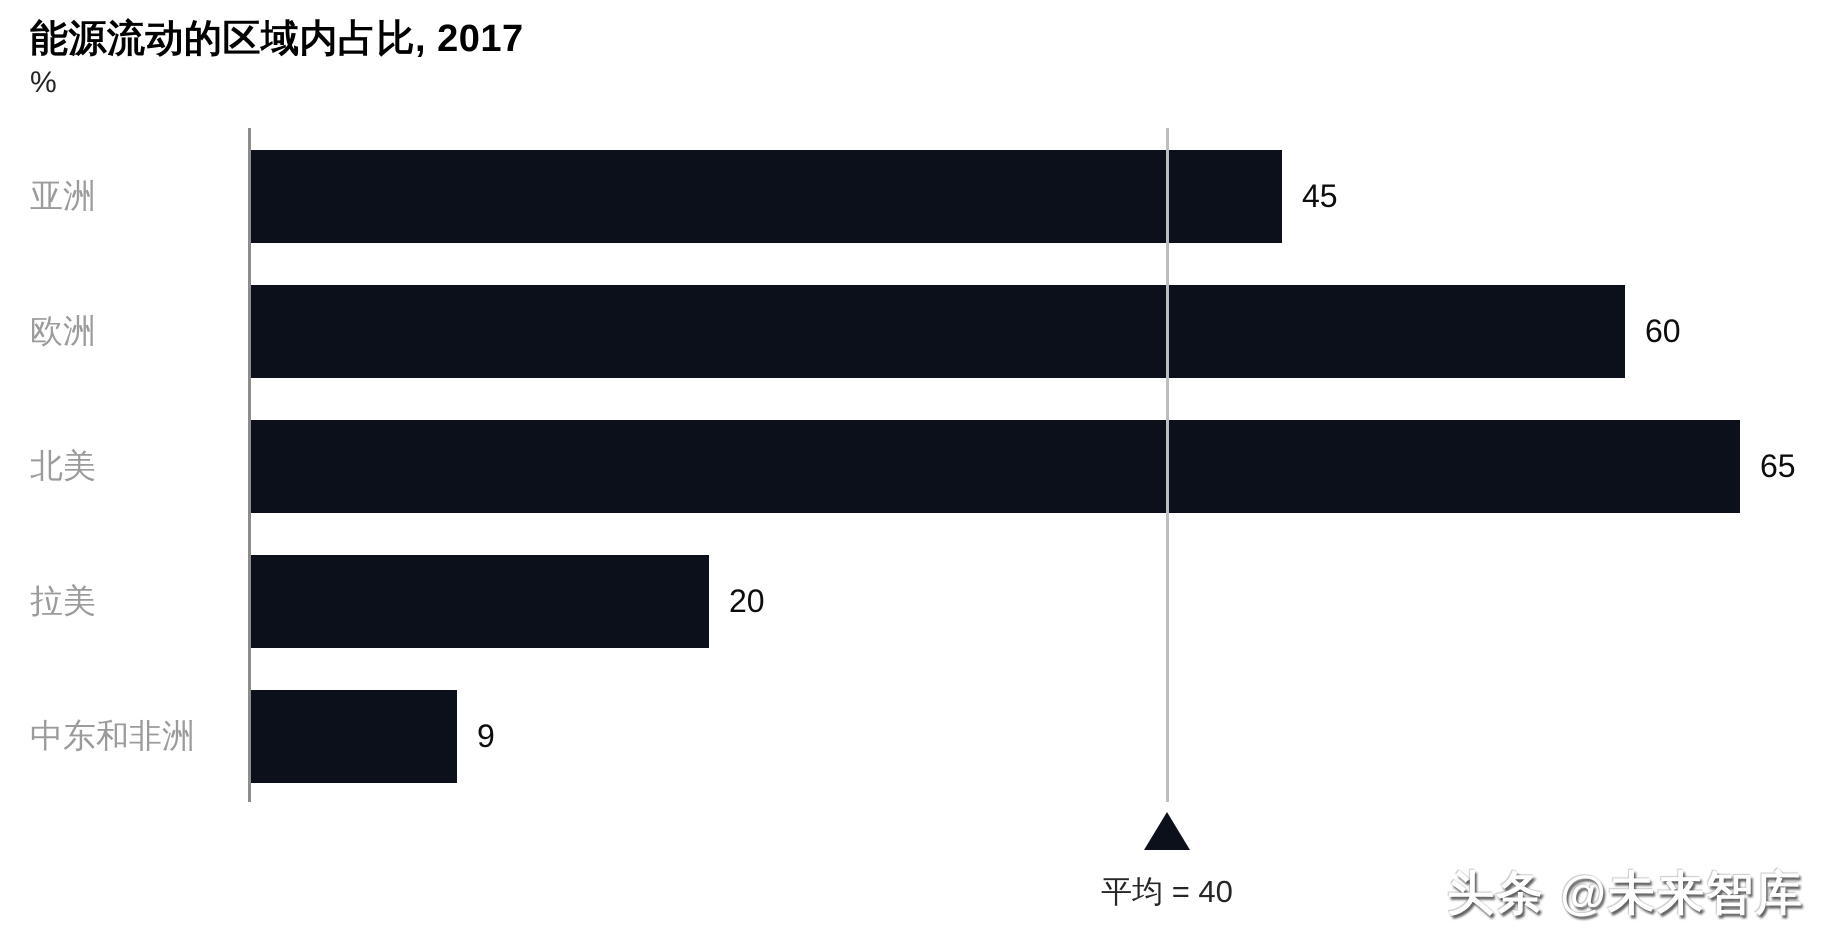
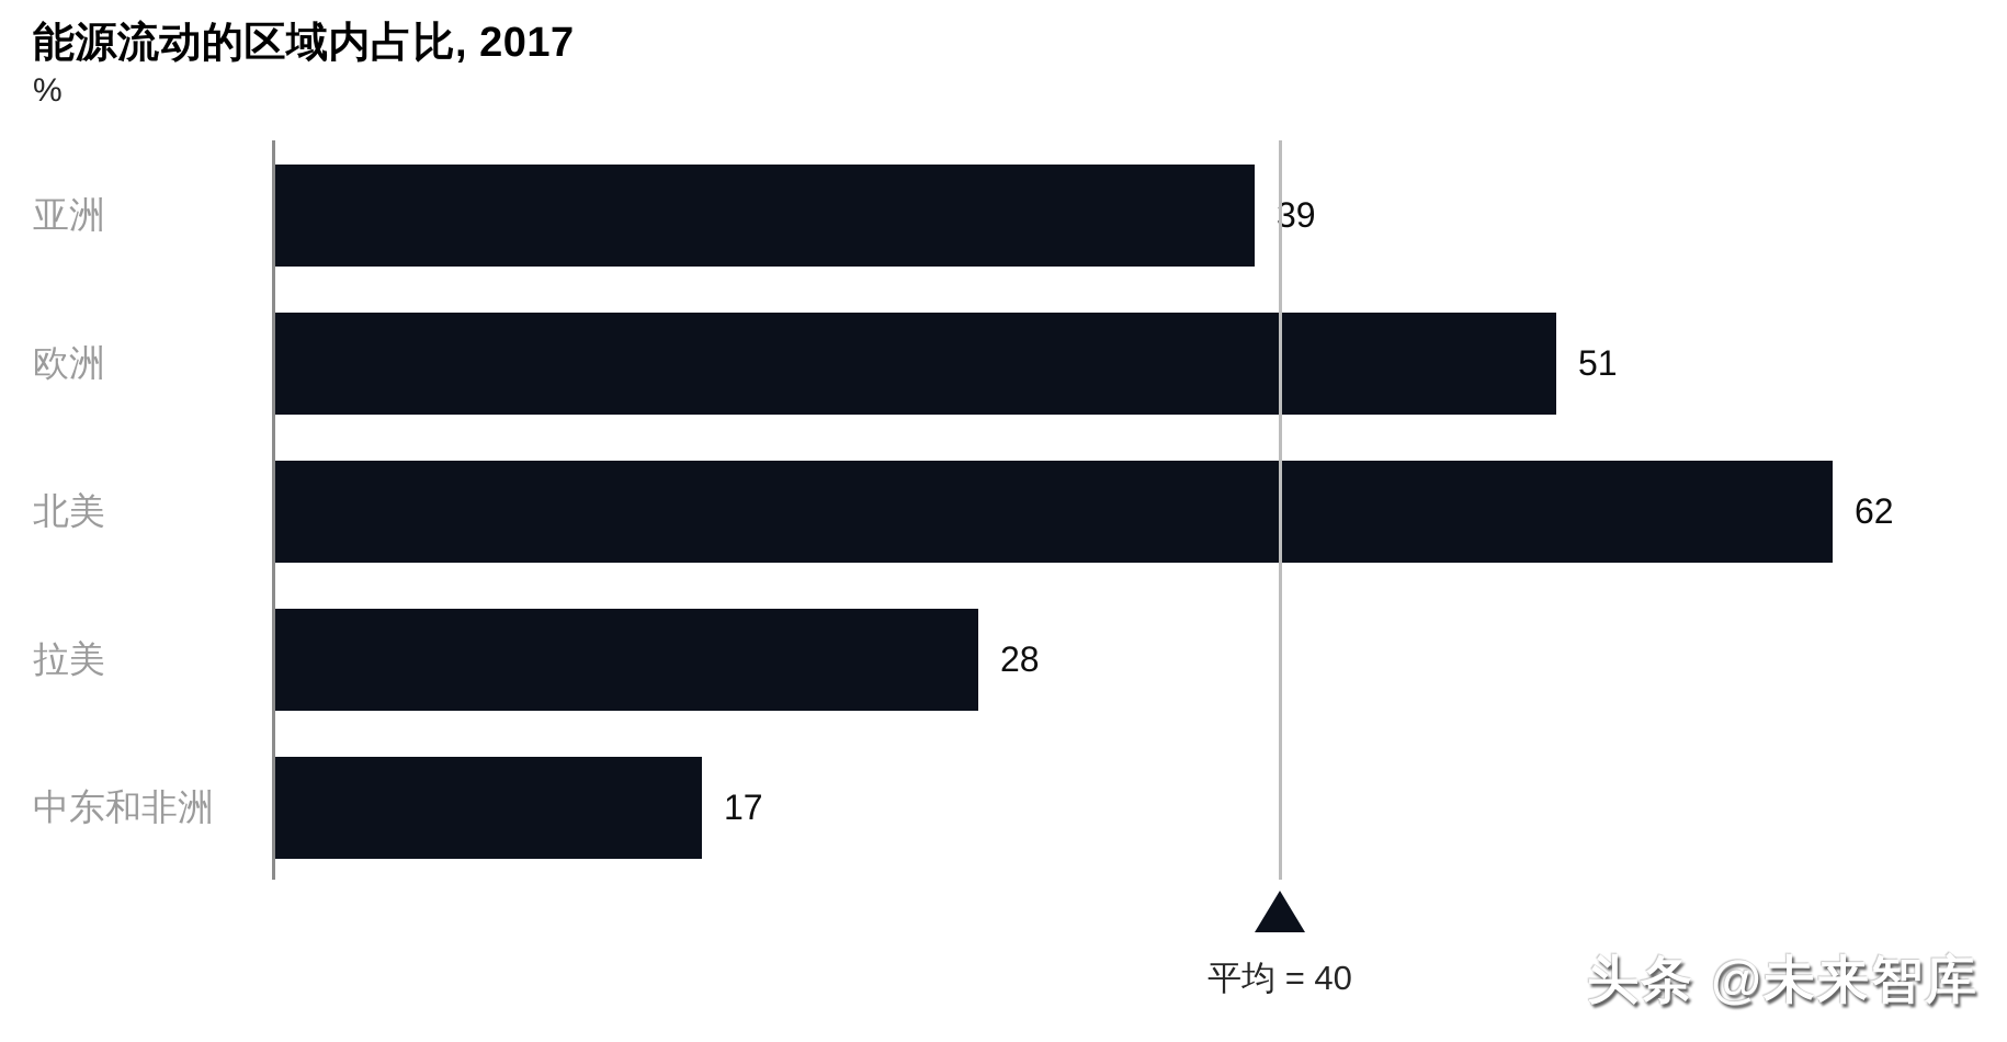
亚洲: 45 -> 39
欧洲: 60 -> 51
北美: 65 -> 62
拉美: 20 -> 28
中东和非洲: 9 -> 17
